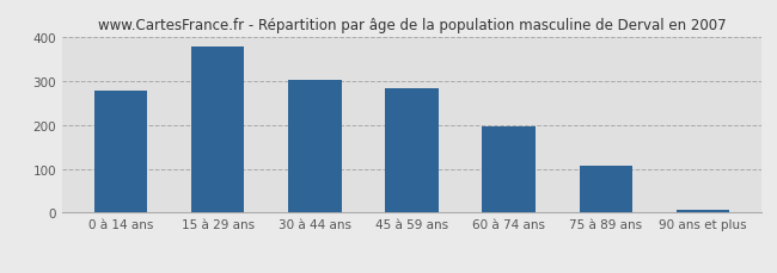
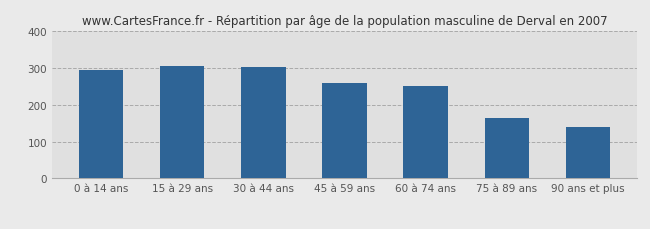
0 à 14 ans: 278 -> 295
15 à 29 ans: 378 -> 305
45 à 59 ans: 283 -> 260
60 à 74 ans: 196 -> 250
75 à 89 ans: 106 -> 165
90 ans et plus: 7 -> 140
